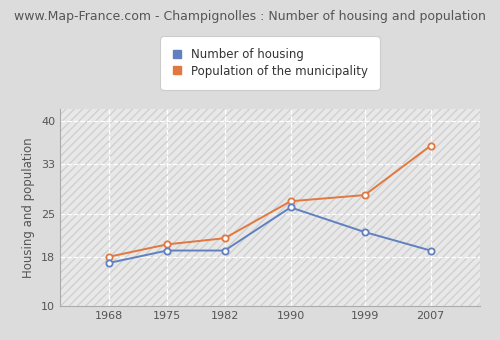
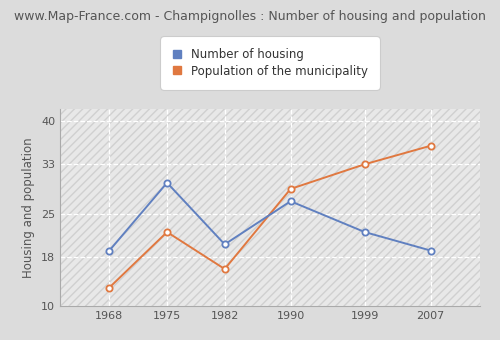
Number of housing/1968: 17 -> 19
Population of the municipality/1968: 18 -> 13
Number of housing/1975: 19 -> 30
Population of the municipality/1975: 20 -> 22
Number of housing/1982: 19 -> 20
Population of the municipality/1982: 21 -> 16
Number of housing/1990: 26 -> 27
Population of the municipality/1990: 27 -> 29
Population of the municipality/1999: 28 -> 33
